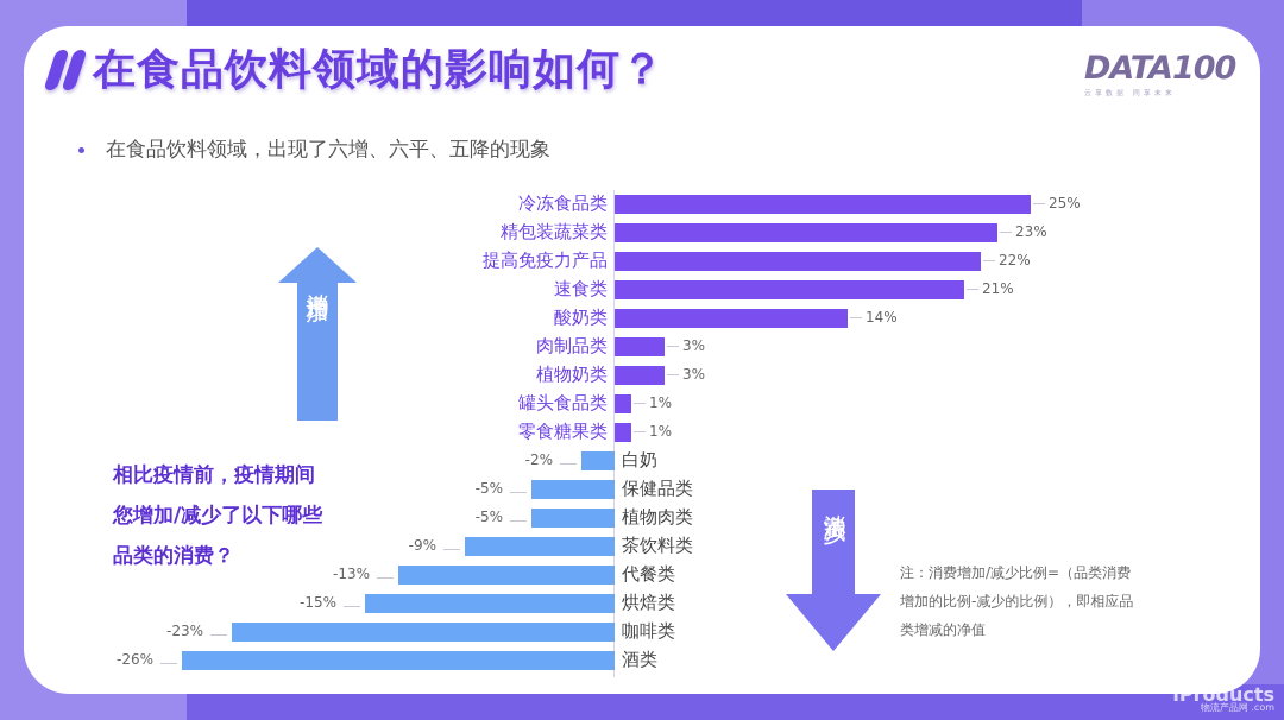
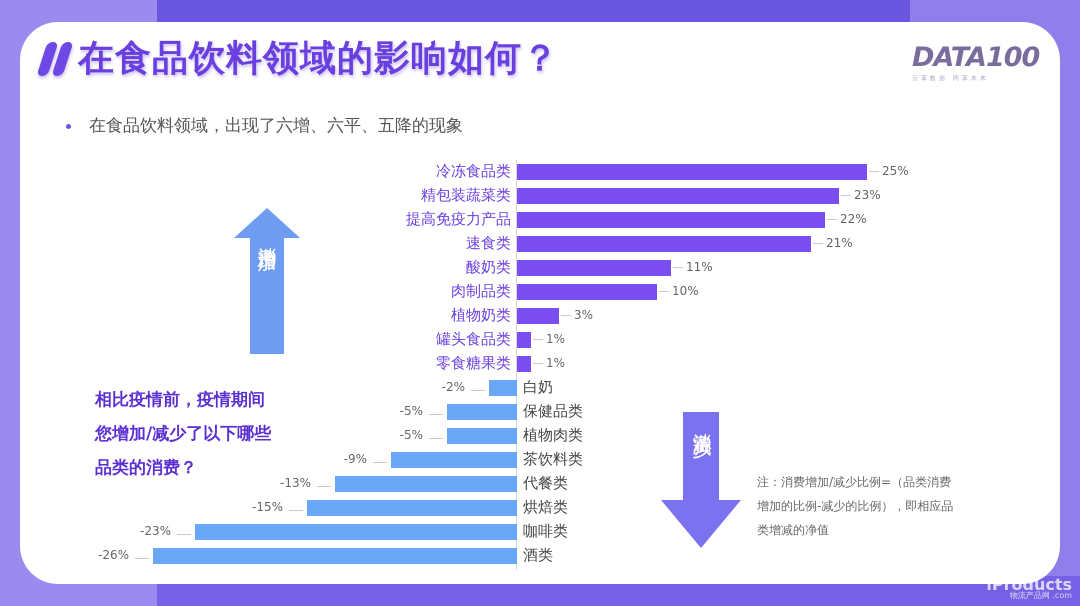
酸奶类: 14% -> 11%
肉制品类: 3% -> 10%
